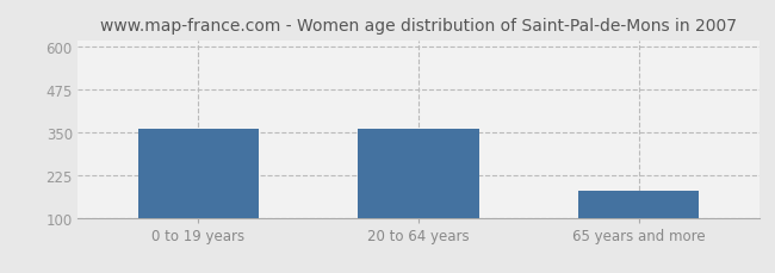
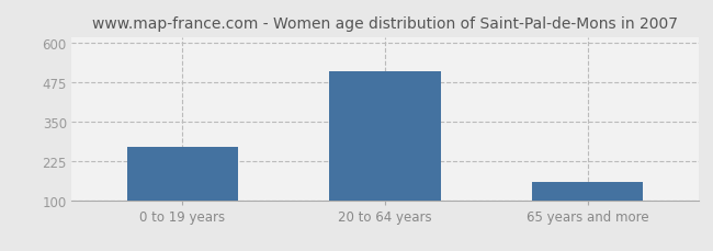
0 to 19 years: 360 -> 270
20 to 64 years: 360 -> 510
65 years and more: 180 -> 160
